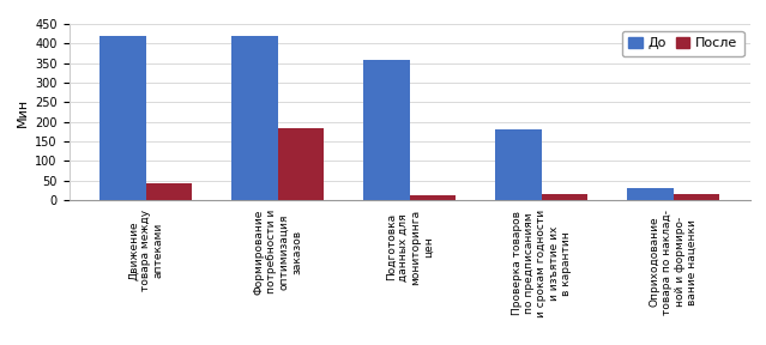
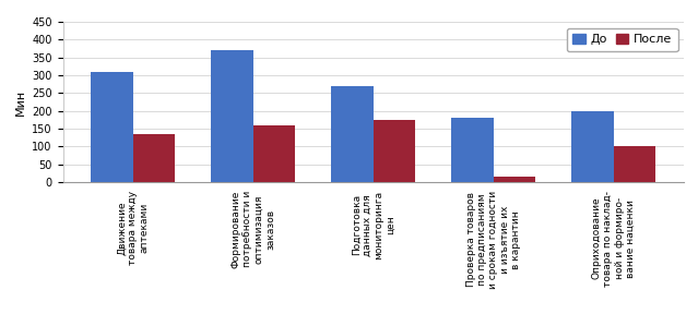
До/Движение товара между аптеками: 420 -> 310
После/Движение товара между аптеками: 43 -> 135
До/Формирование потребности и оптимизация заказов: 420 -> 370
После/Формирование потребности и оптимизация заказов: 185 -> 160
До/Подготовка данных для мониторинга цен: 360 -> 270
После/Подготовка данных для мониторинга цен: 12 -> 175
До/Оприходование товара по наклад- ной и формиро- вание наценки: 30 -> 200
После/Оприходование товара по наклад- ной и формиро- вание наценки: 15 -> 100
